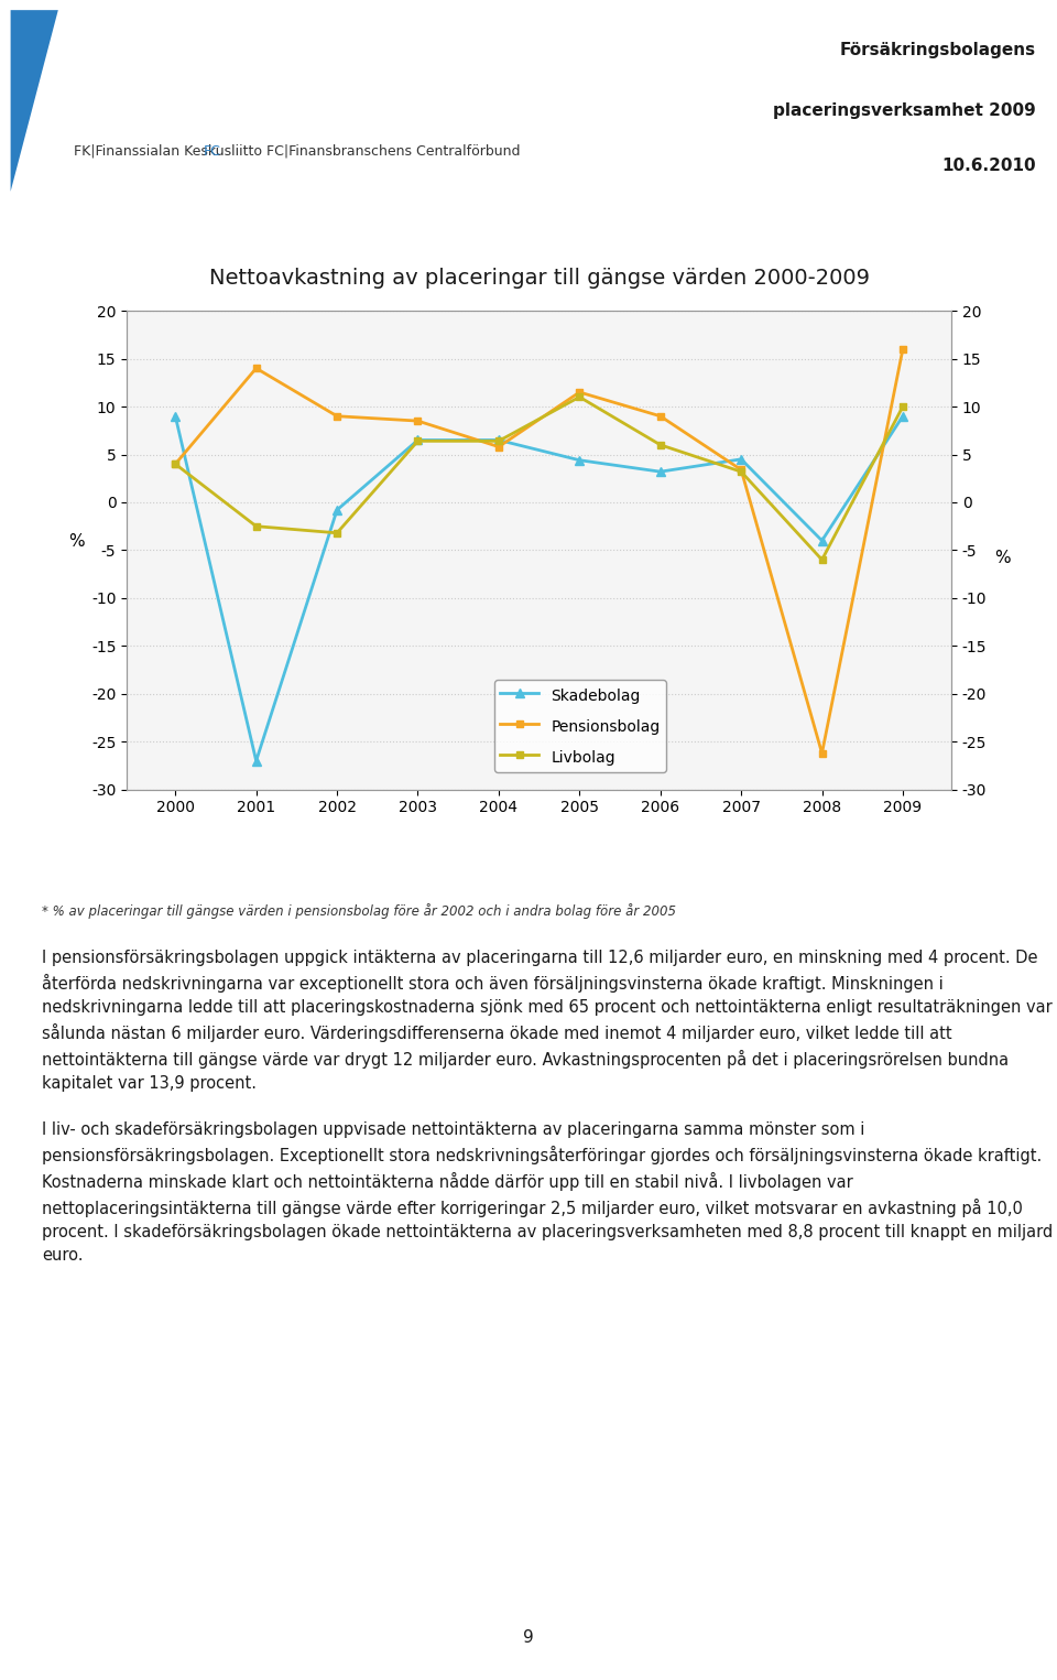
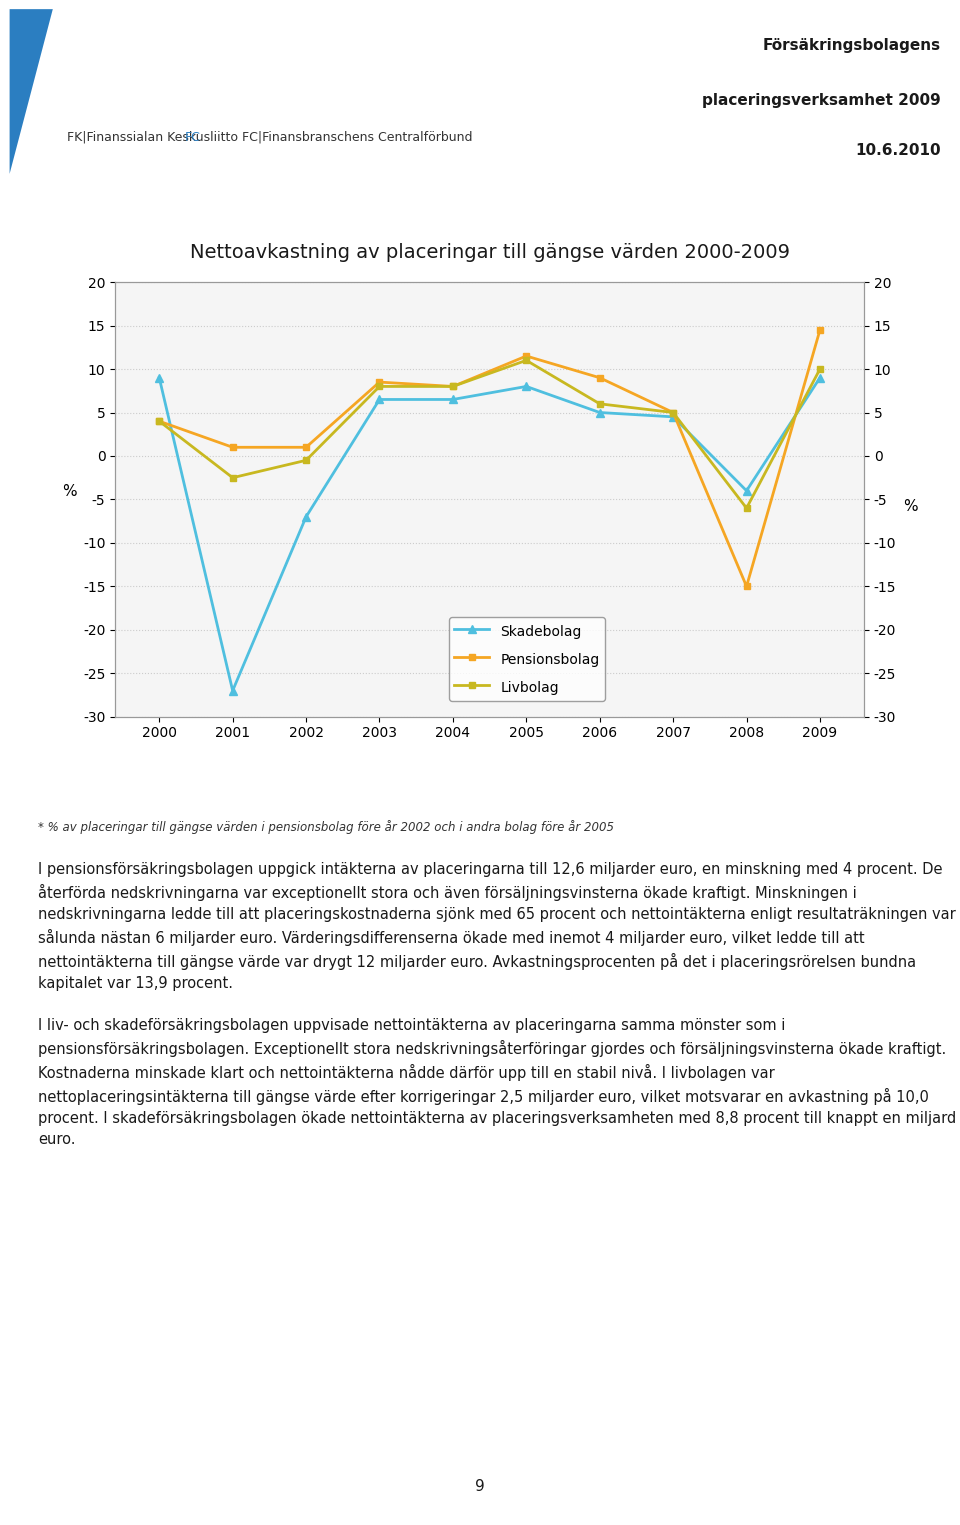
Pensionsbolag/2001: 14.0 -> 1.0
Skadebolag/2002: -0.8 -> -7.0
Pensionsbolag/2002: 9.0 -> 1.0
Livbolag/2002: -3.2 -> -0.5
Livbolag/2003: 6.4 -> 8.0
Pensionsbolag/2004: 5.8 -> 8.0
Livbolag/2004: 6.4 -> 8.0
Skadebolag/2005: 4.4 -> 8.0
Skadebolag/2006: 3.2 -> 5.0
Pensionsbolag/2007: 3.4 -> 5.0
Livbolag/2007: 3.2 -> 5.0
Pensionsbolag/2008: -26.2 -> -15.0
Pensionsbolag/2009: 16.0 -> 14.5
